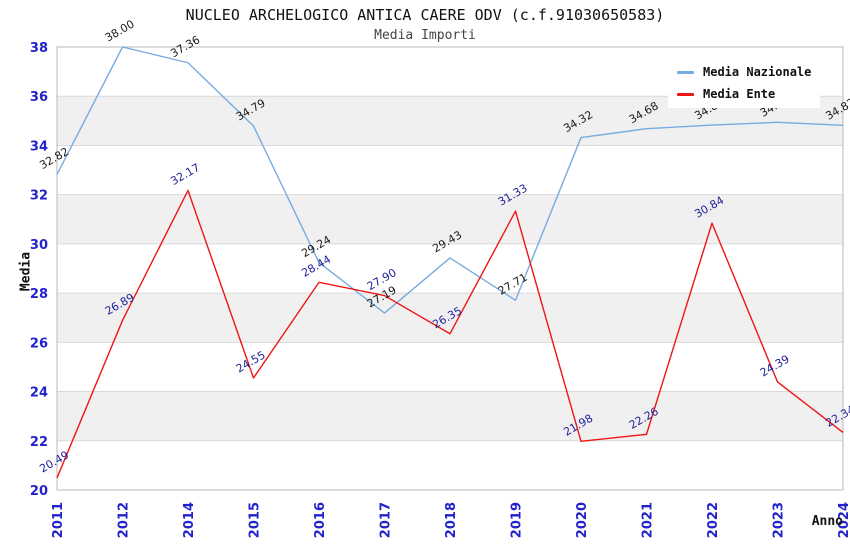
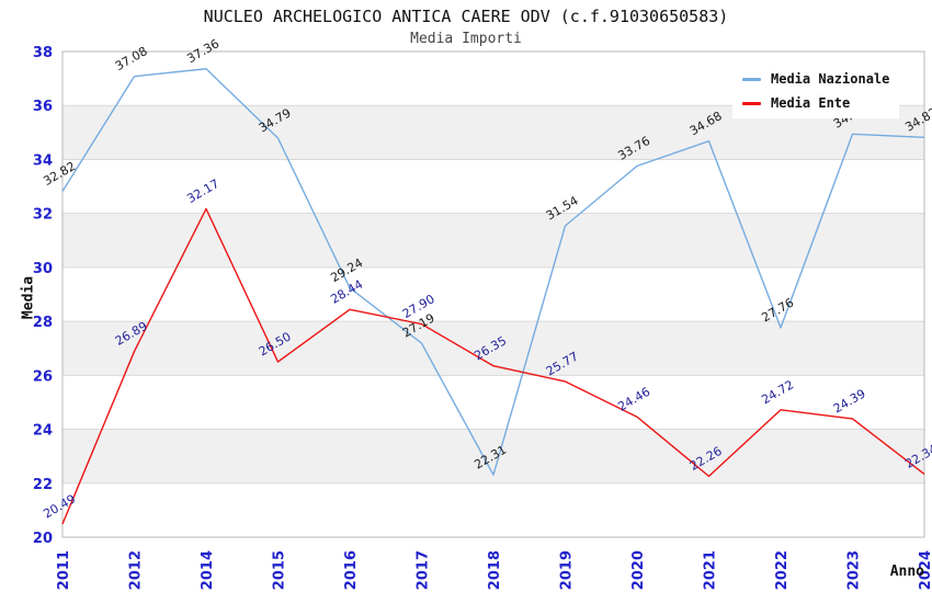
Media Nazionale/2012: 38.00 -> 37.08
Media Ente/2015: 24.55 -> 26.50
Media Nazionale/2018: 29.43 -> 22.31
Media Nazionale/2019: 27.71 -> 31.54
Media Ente/2019: 31.33 -> 25.77
Media Nazionale/2020: 34.32 -> 33.76
Media Ente/2020: 21.98 -> 24.46
Media Nazionale/2022: 34.83 -> 27.76
Media Ente/2022: 30.84 -> 24.72
